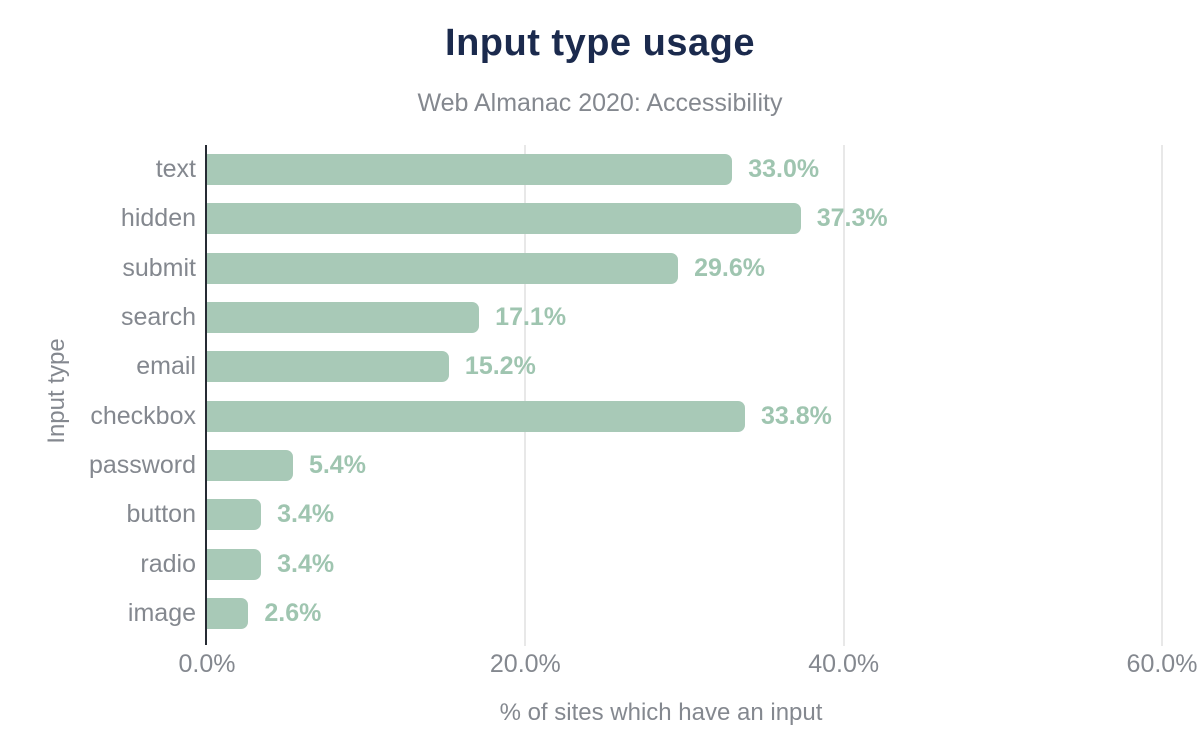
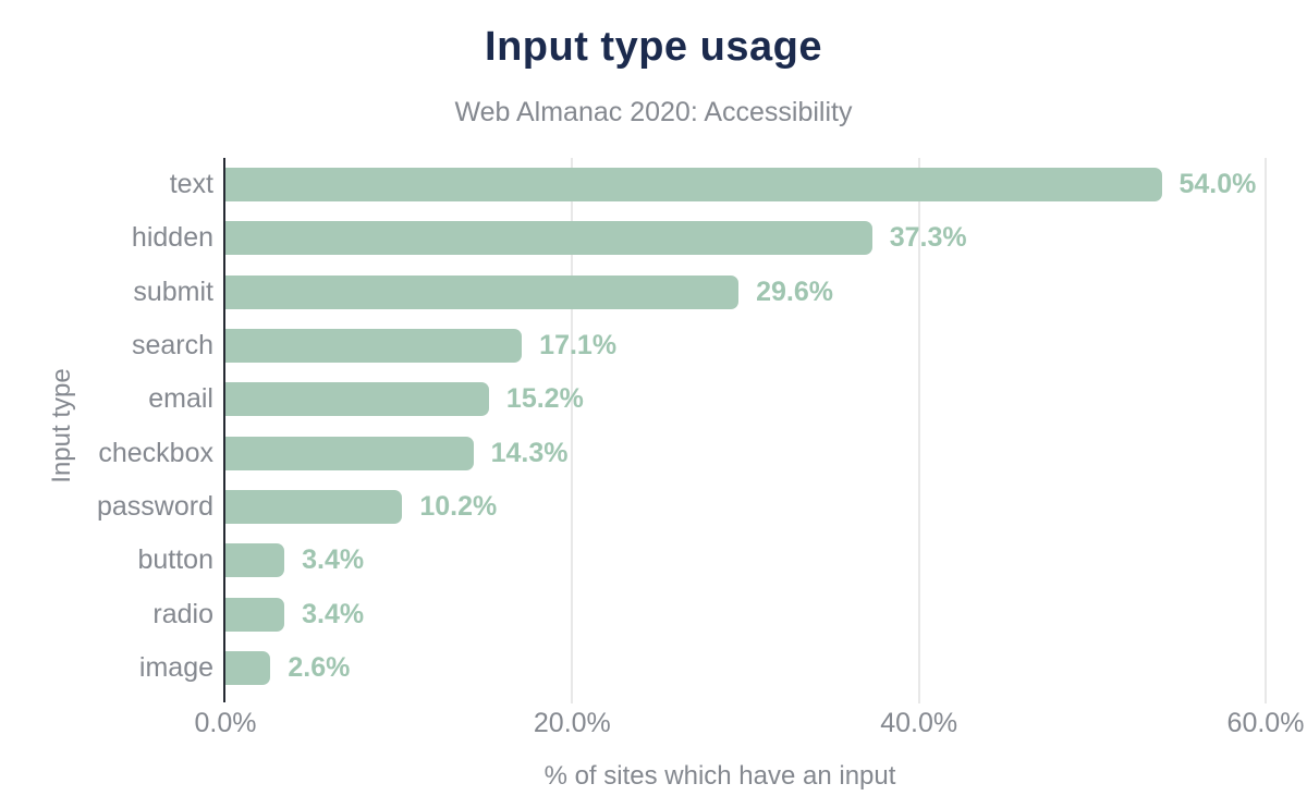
text: 33.0% -> 54.0%
checkbox: 33.8% -> 14.3%
password: 5.4% -> 10.2%
